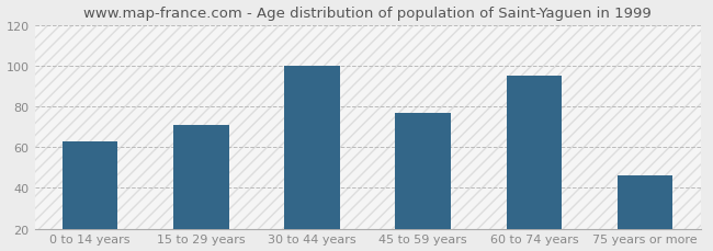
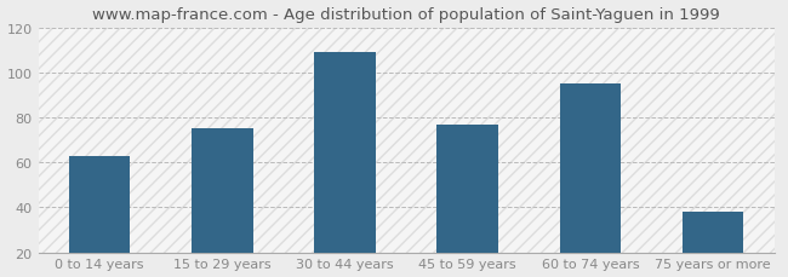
15 to 29 years: 71 -> 75
30 to 44 years: 100 -> 109
75 years or more: 46 -> 38
